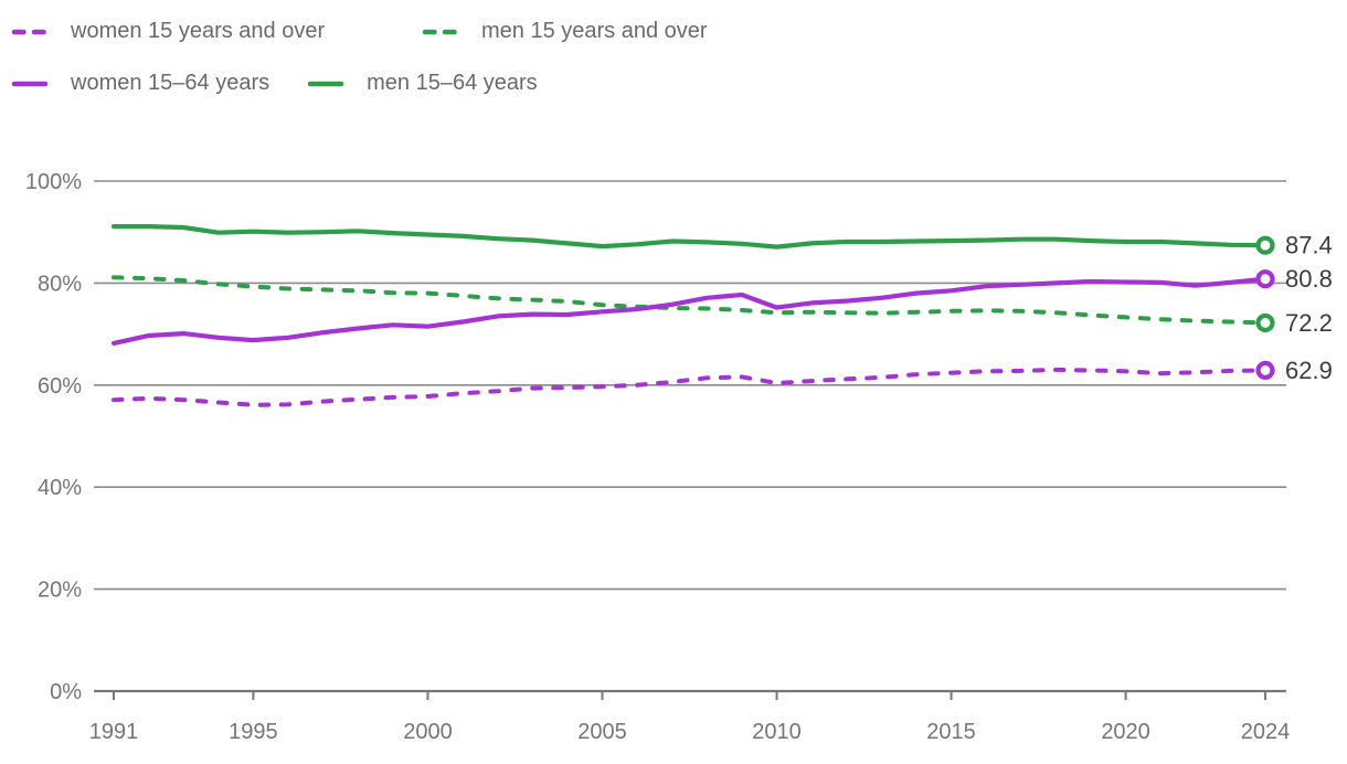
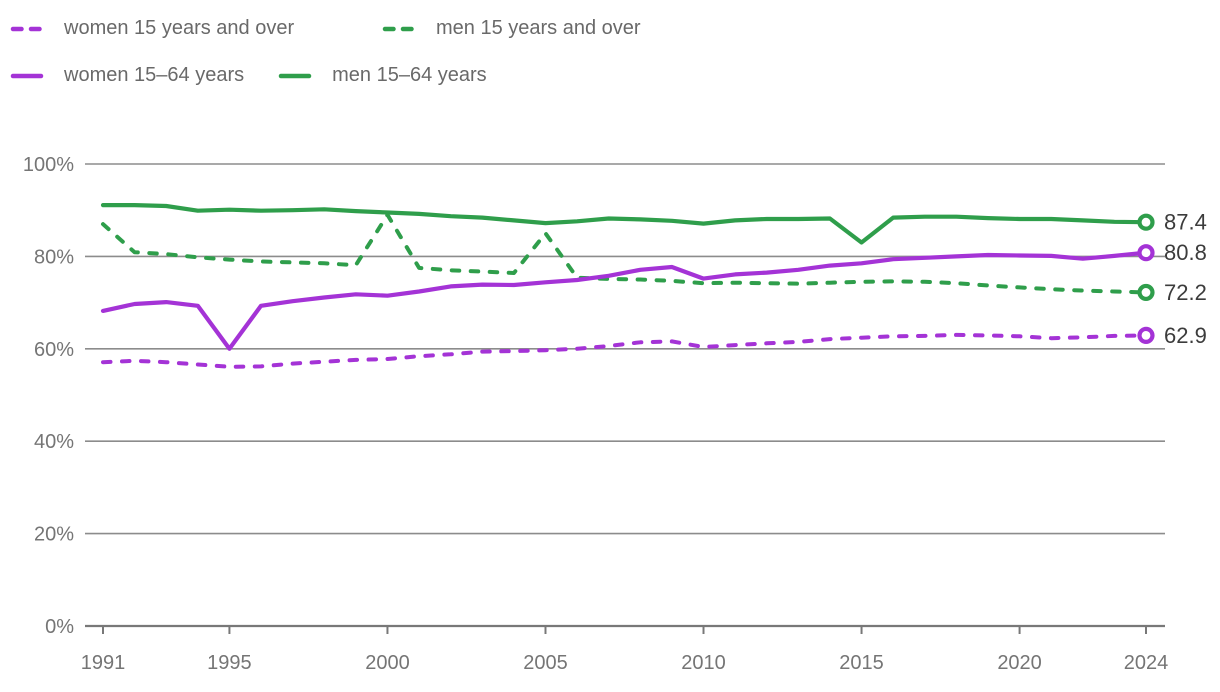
men 15 years and over/1991: 81% -> 87%
women 15–64 years/1995: 69% -> 60%
men 15 years and over/2000: 78% -> 89%
men 15 years and over/2005: 76% -> 85%
men 15–64 years/2015: 88% -> 83%
